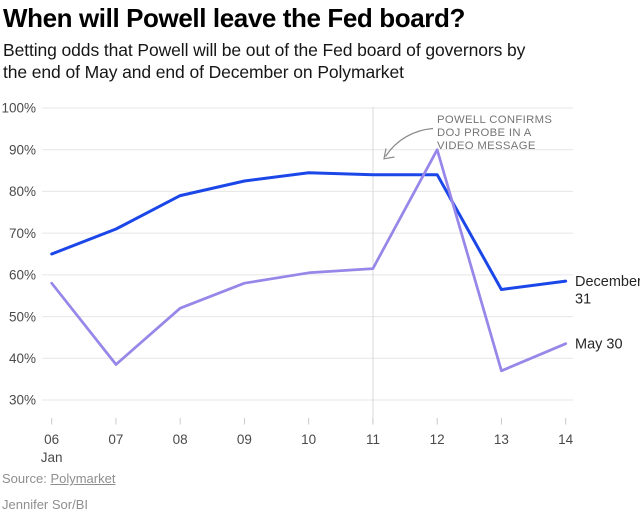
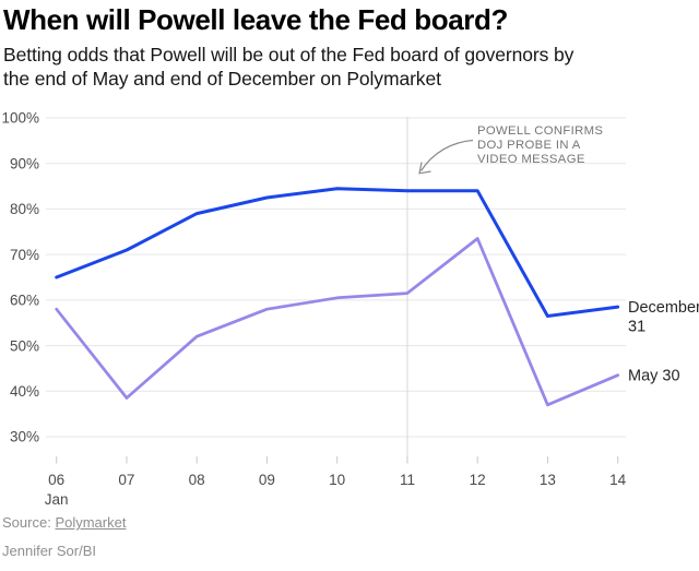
May 30/12: 90% -> 74%
